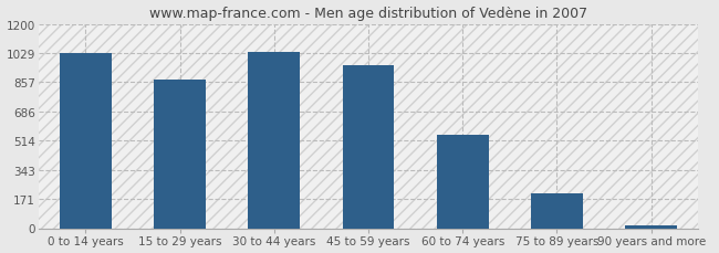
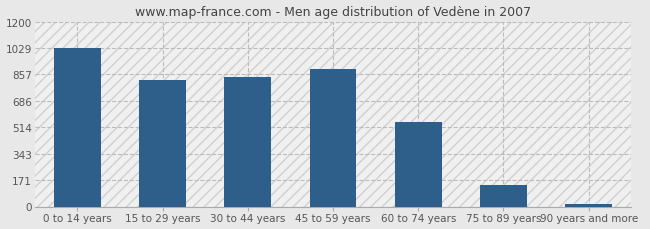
15 to 29 years: 880 -> 820
30 to 44 years: 1040 -> 840
45 to 59 years: 960 -> 890
75 to 89 years: 200 -> 140
